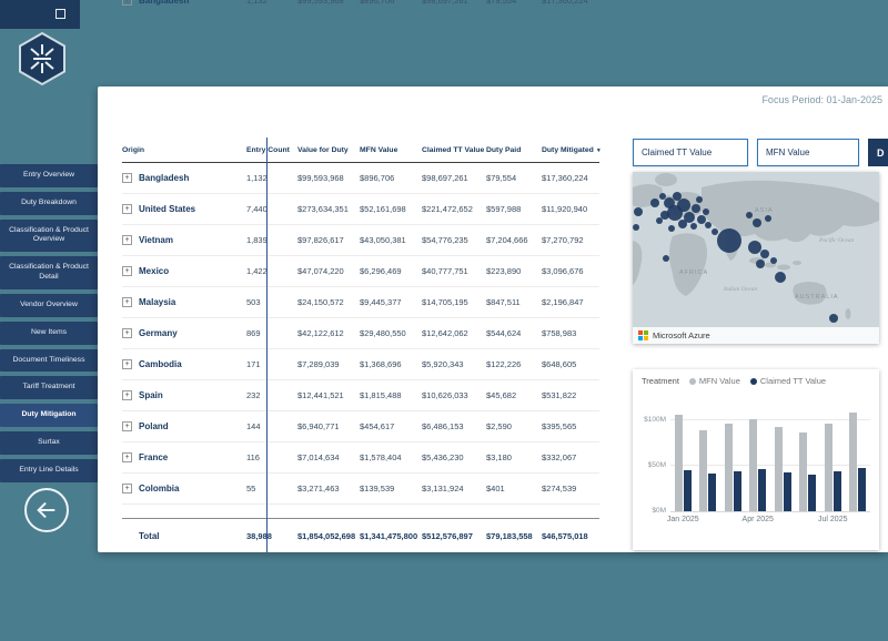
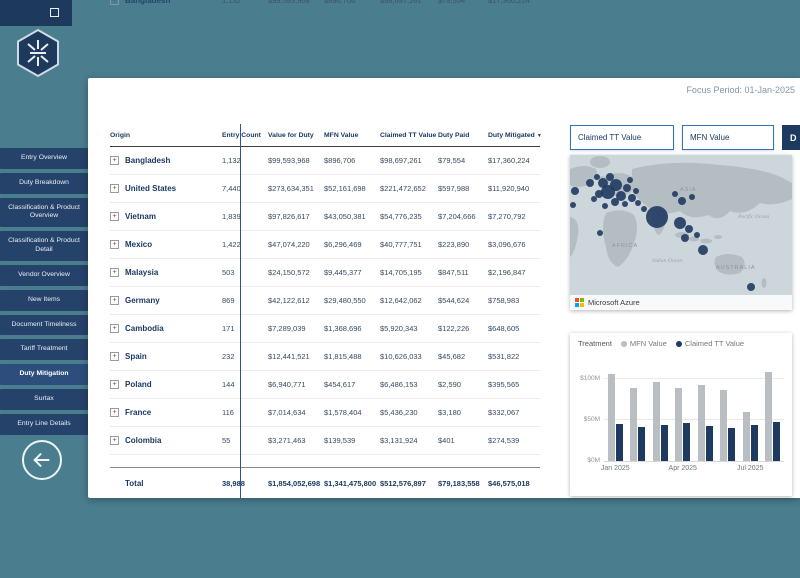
MFN Value/Apr 2025: $100M -> $90M
MFN Value/Jul 2025: $100M -> $60M
